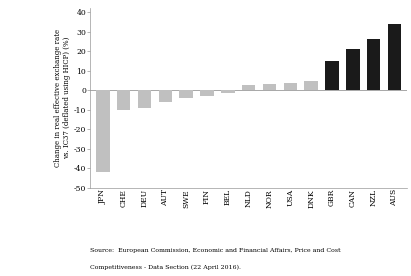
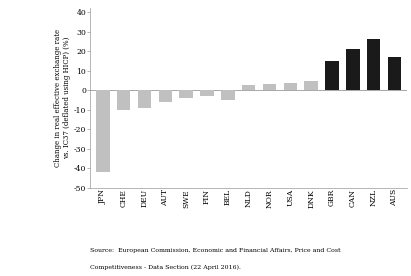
BEL: -2 -> -5
AUS: 34 -> 17
